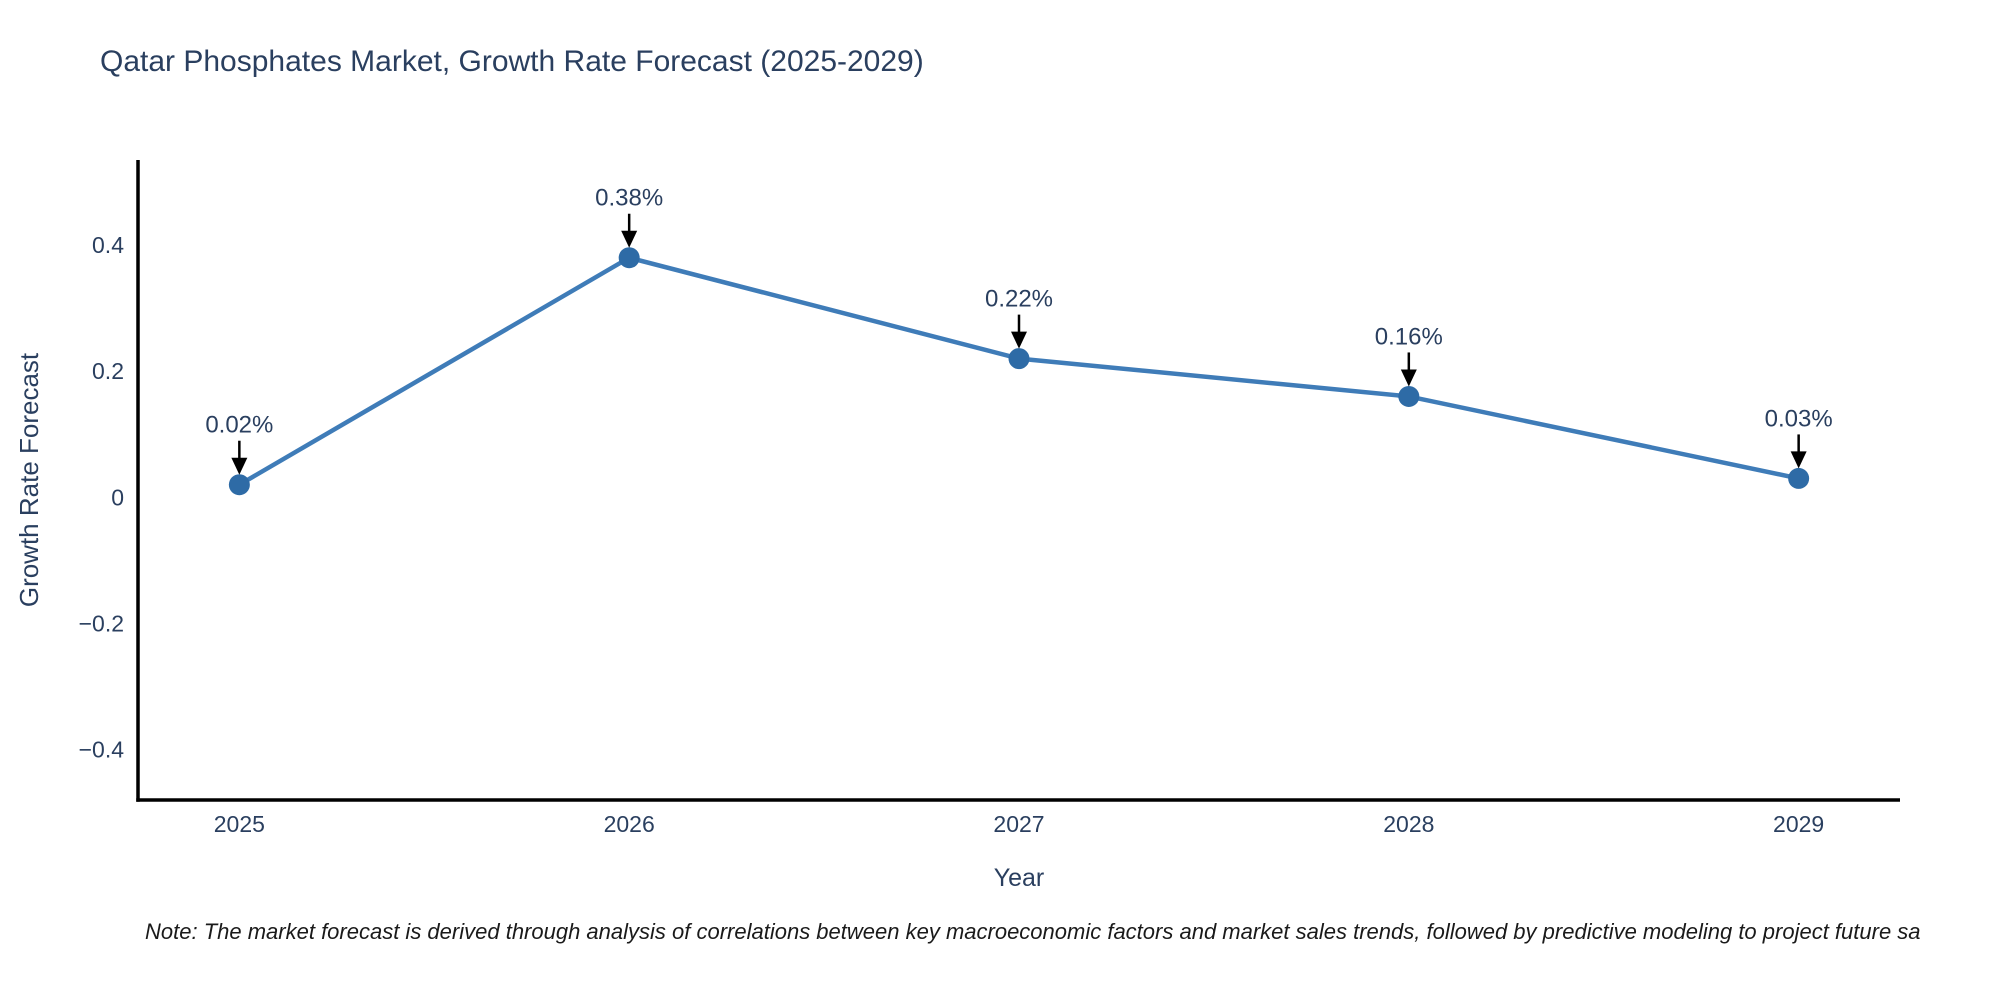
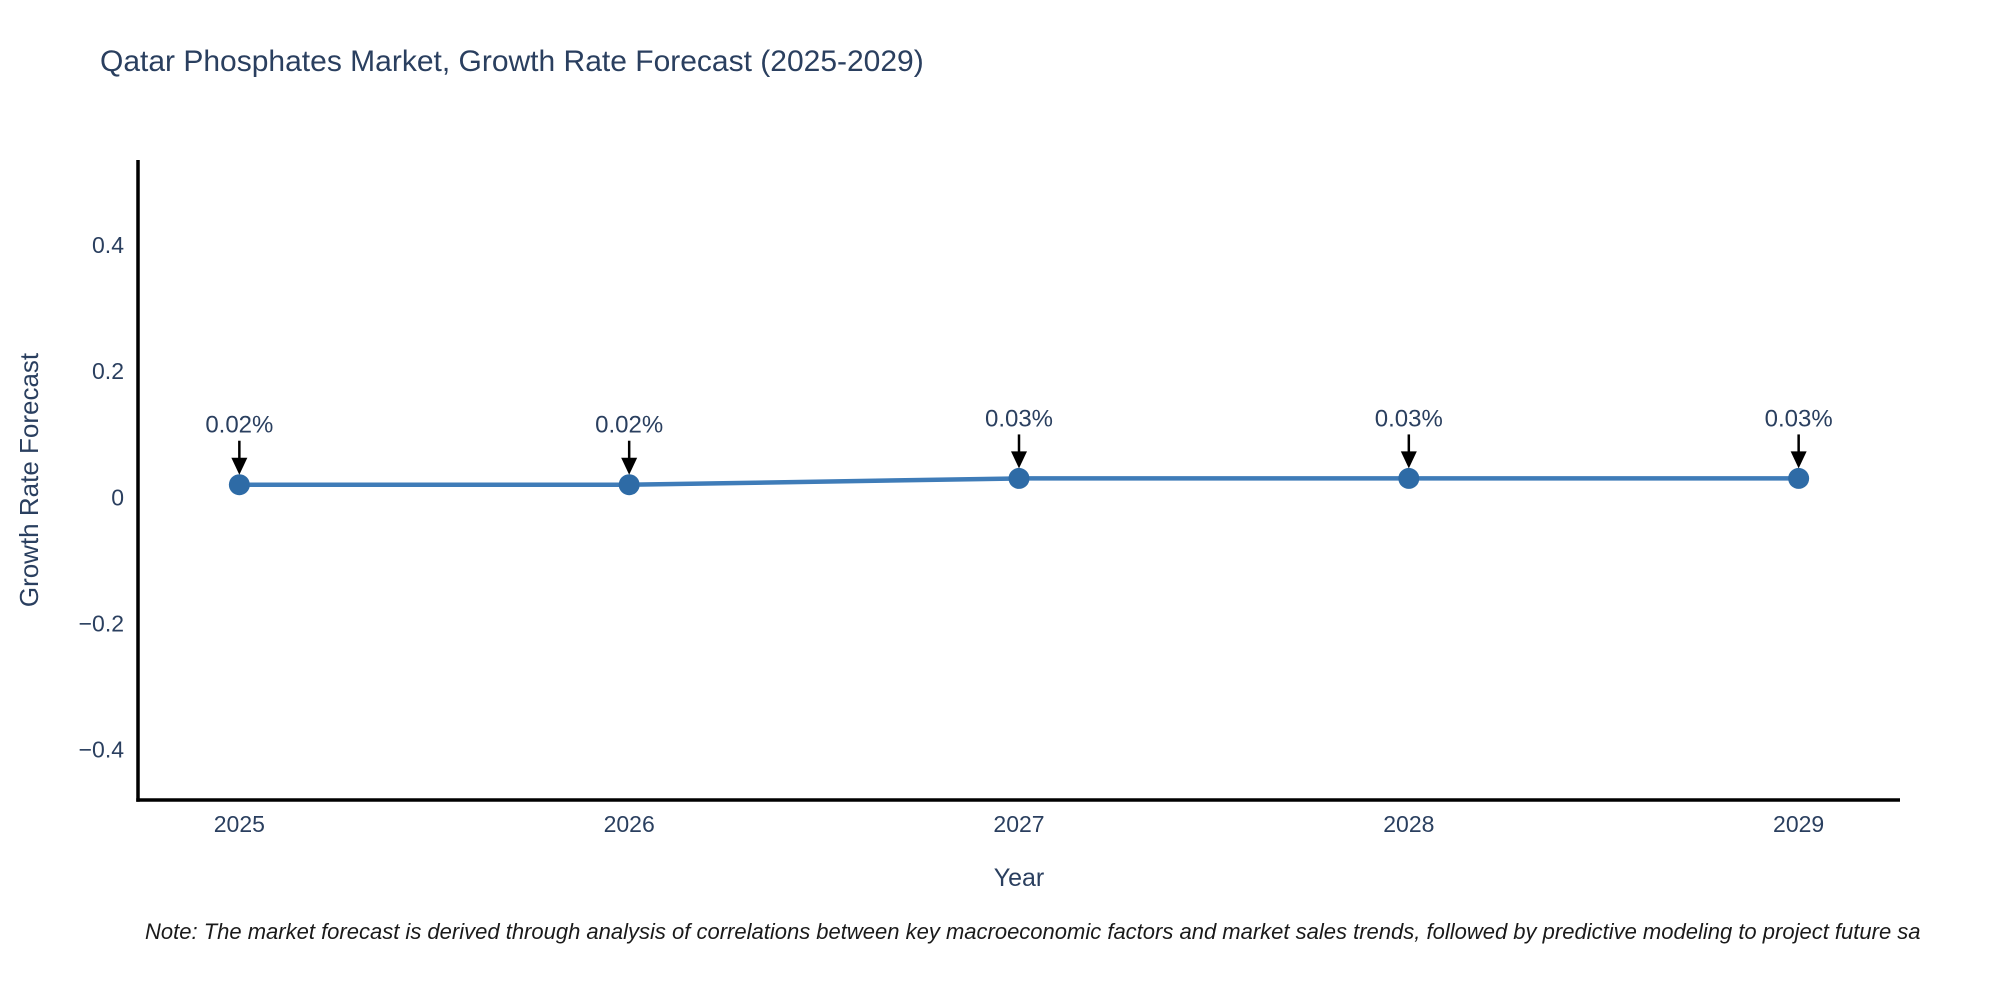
2026: 0.38% -> 0.02%
2027: 0.22% -> 0.03%
2028: 0.16% -> 0.03%
